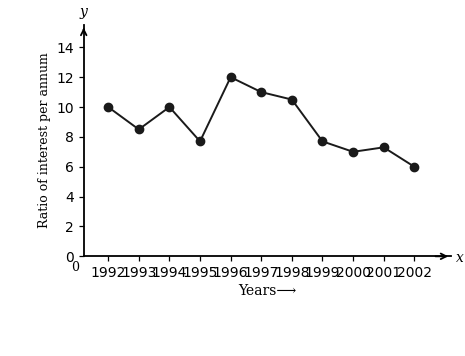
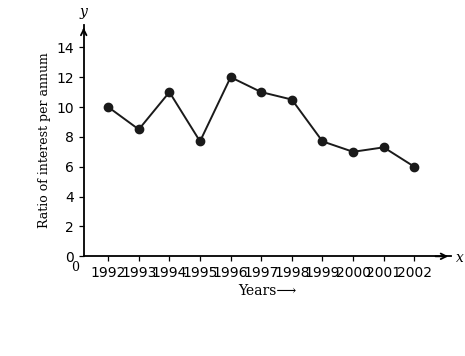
1994: 10.0 -> 11.0
